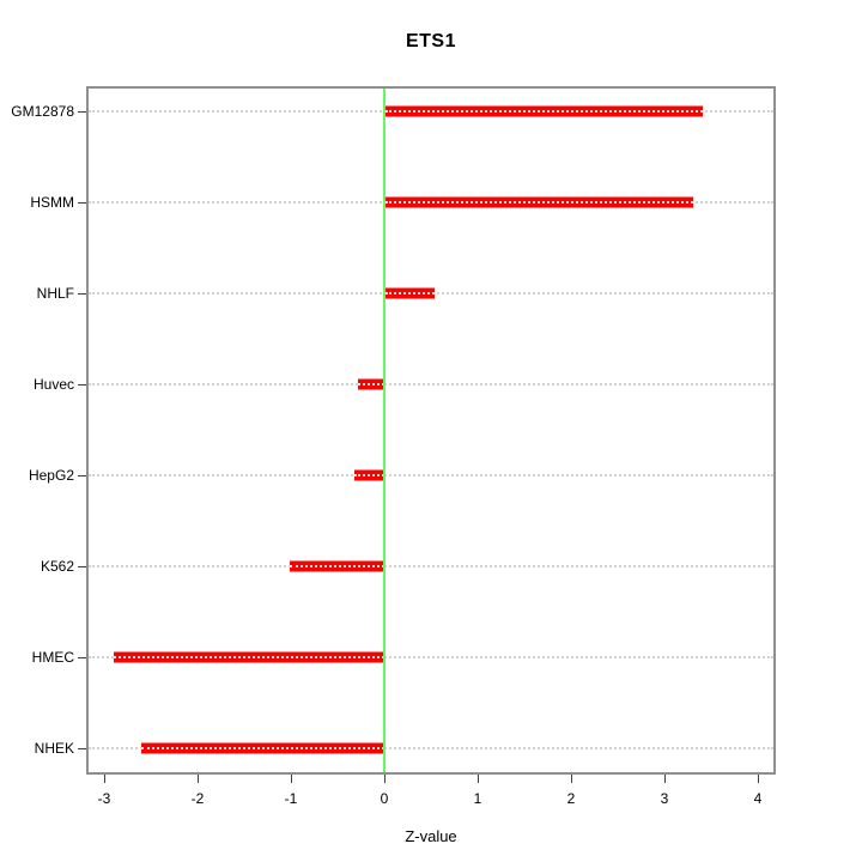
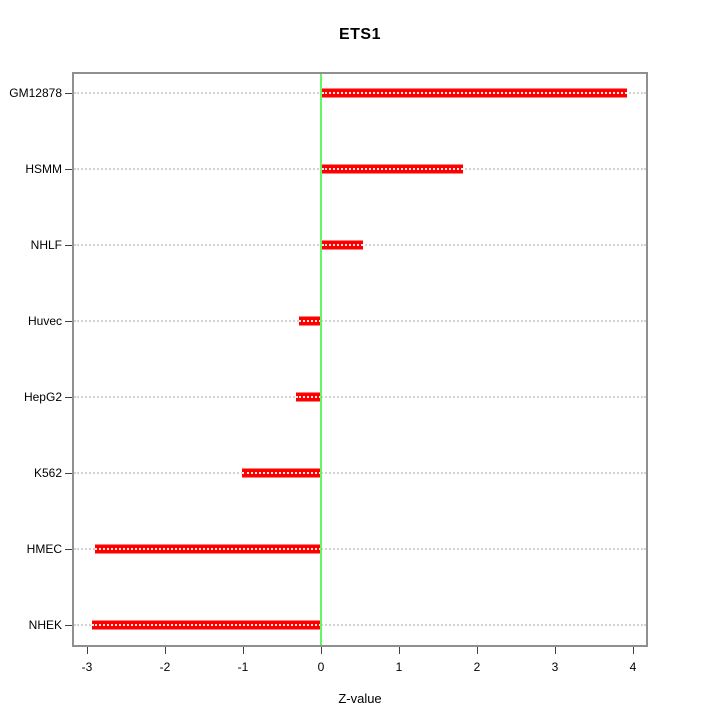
GM12878: 3.4 -> 3.9
HSMM: 3.3 -> 1.8
NHEK: -2.6 -> -2.9
